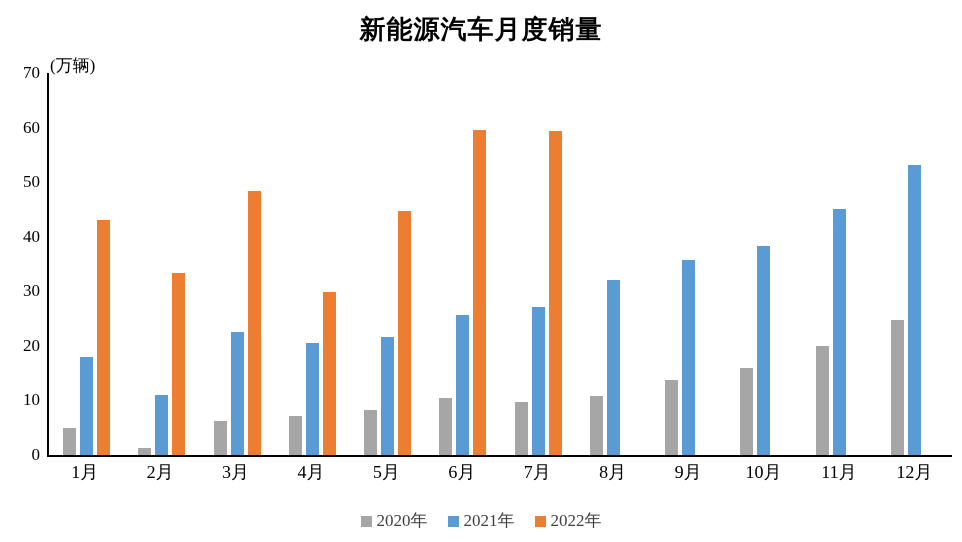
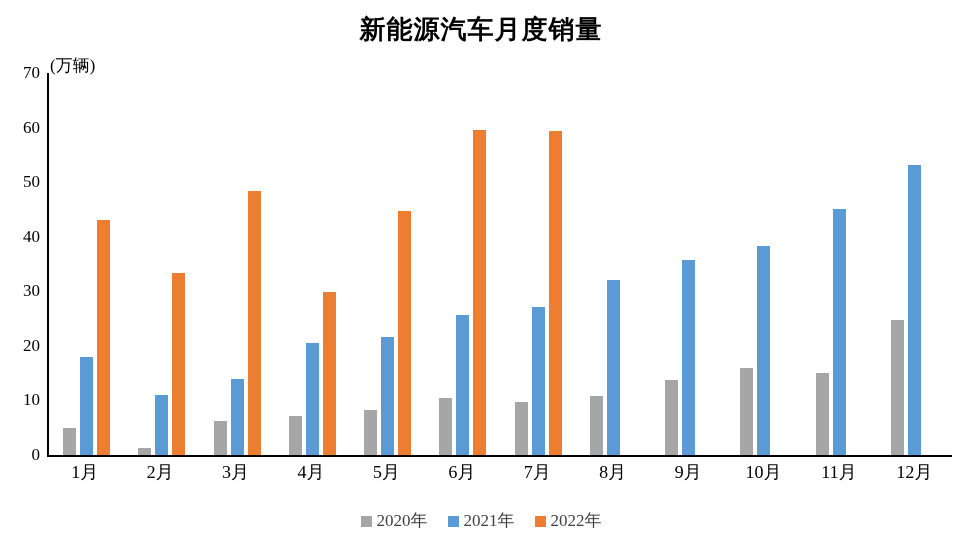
2021年/3月: 23 -> 14
2020年/11月: 20 -> 15
